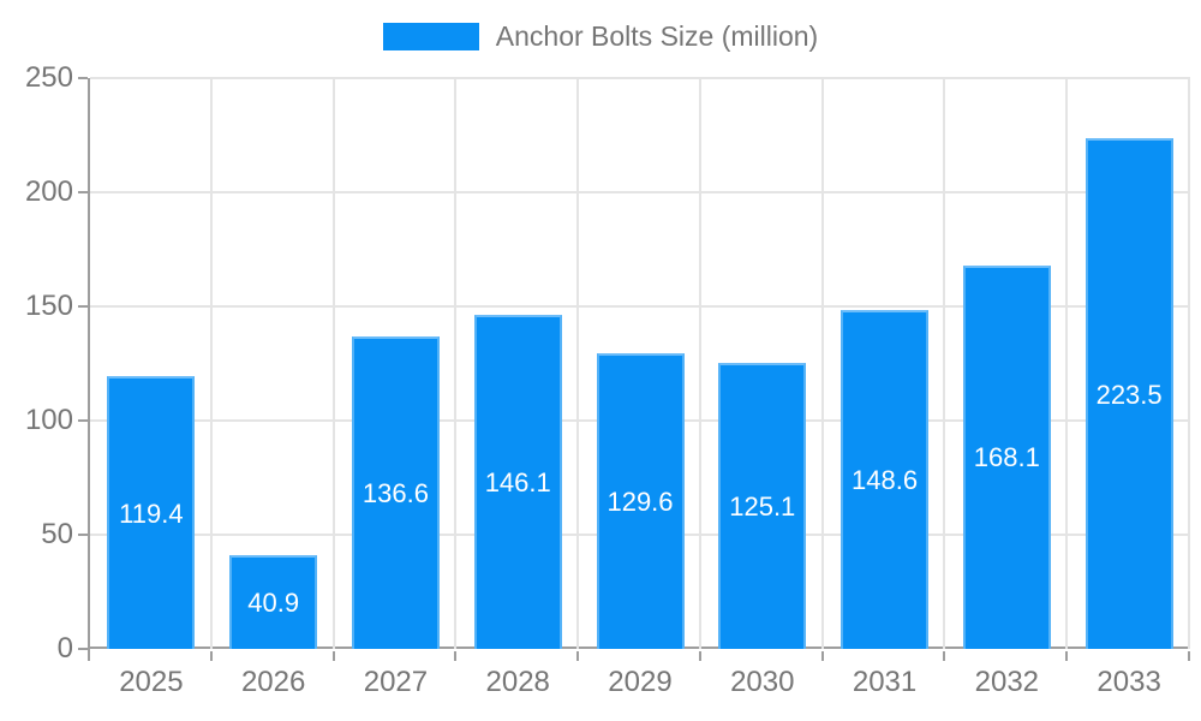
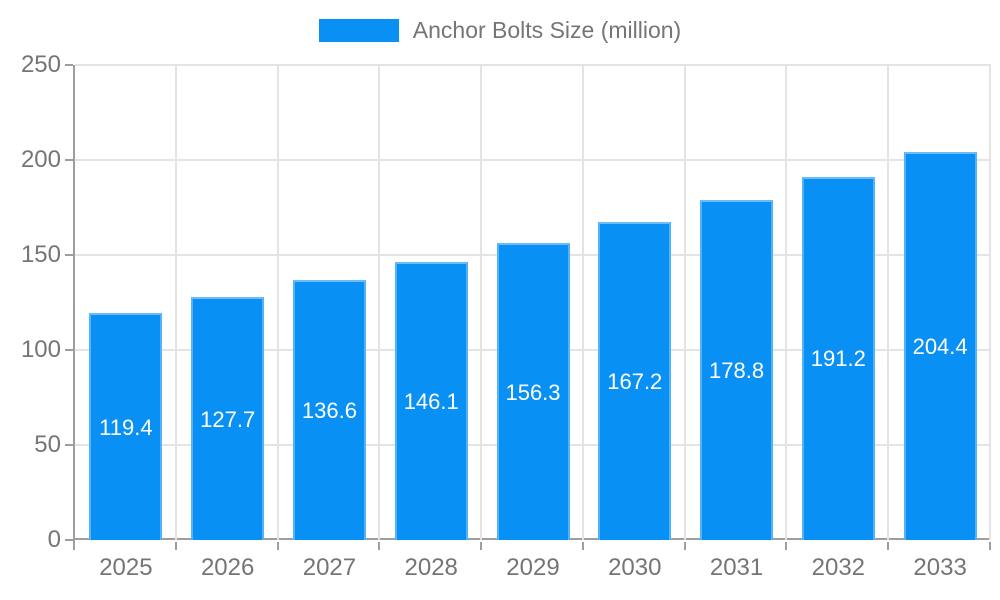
2026: 40.9 -> 127.7
2029: 129.6 -> 156.3
2030: 125.1 -> 167.2
2031: 148.6 -> 178.8
2032: 168.1 -> 191.2
2033: 223.5 -> 204.4
